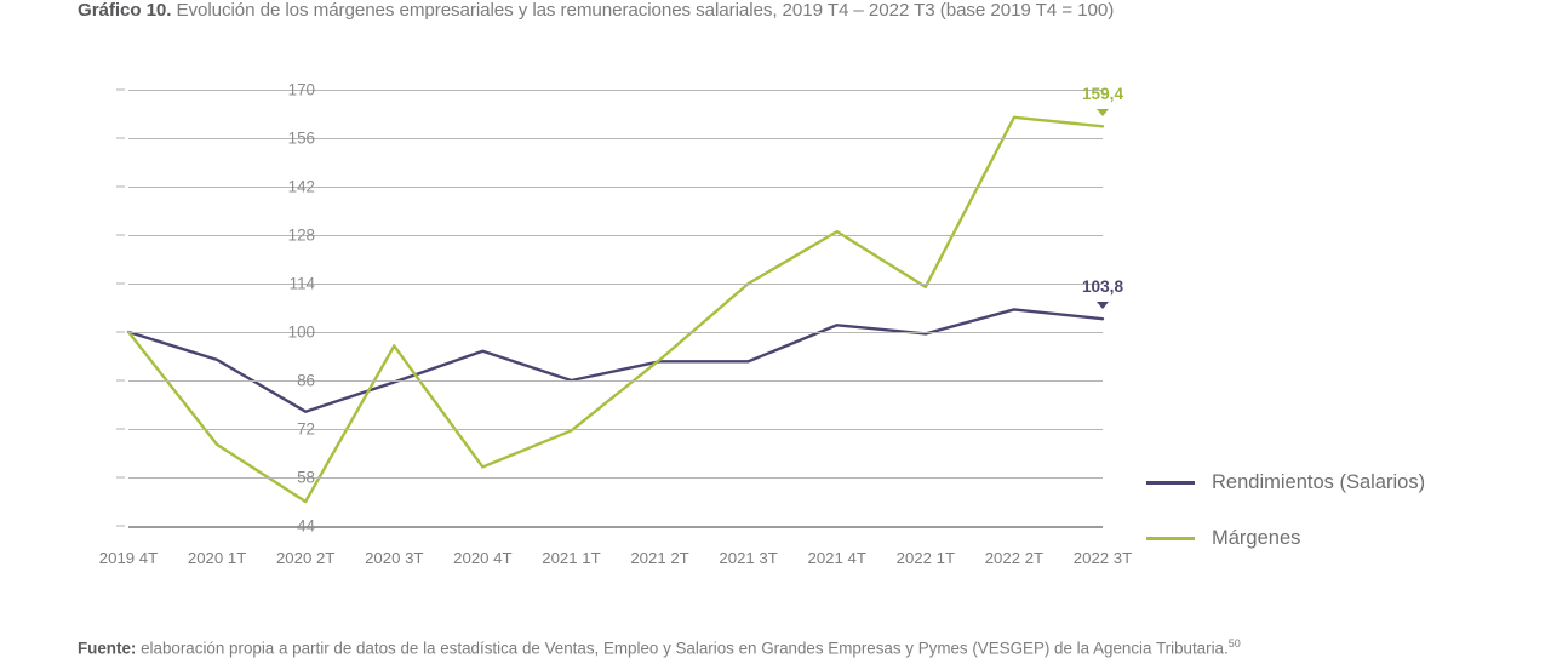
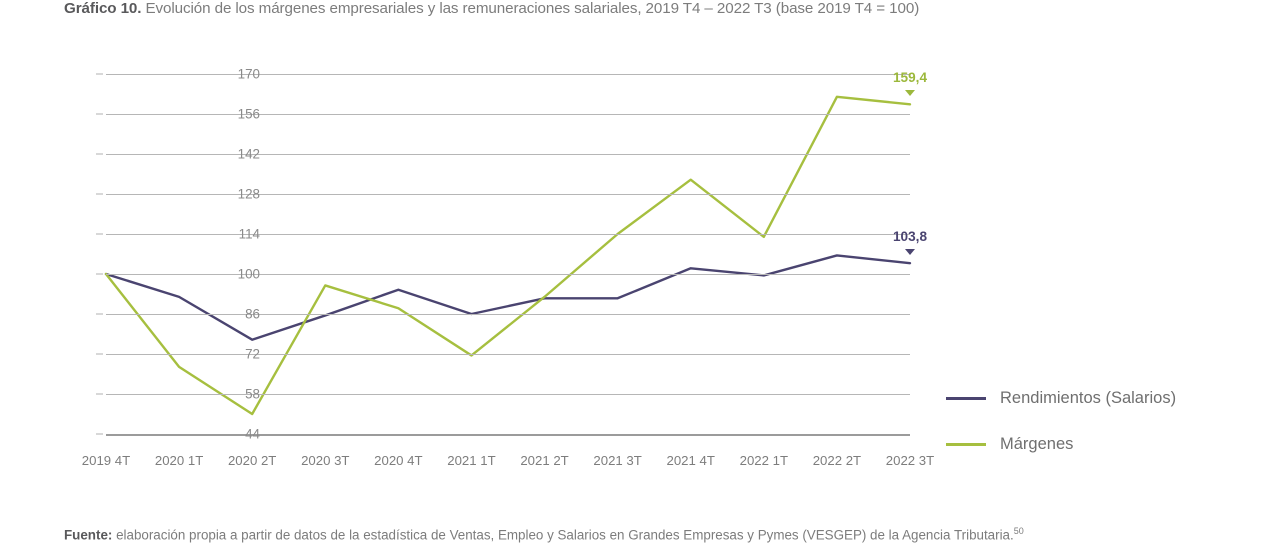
Márgenes/2020 4T: 61 -> 88
Márgenes/2021 4T: 129 -> 133
